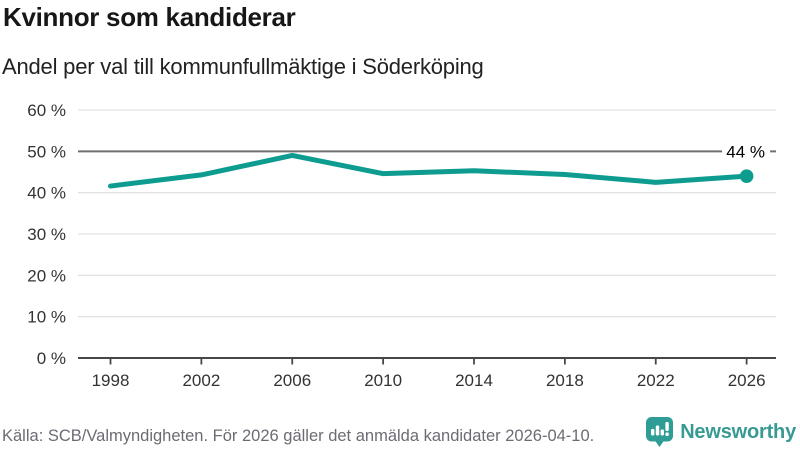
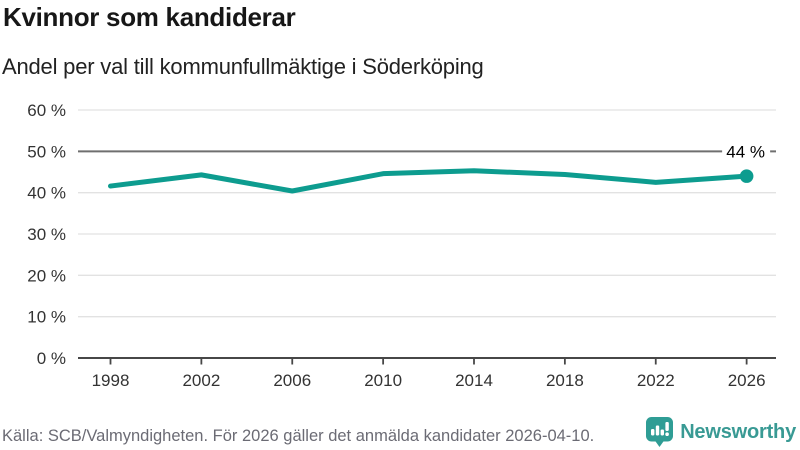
2006: 49% -> 40%
